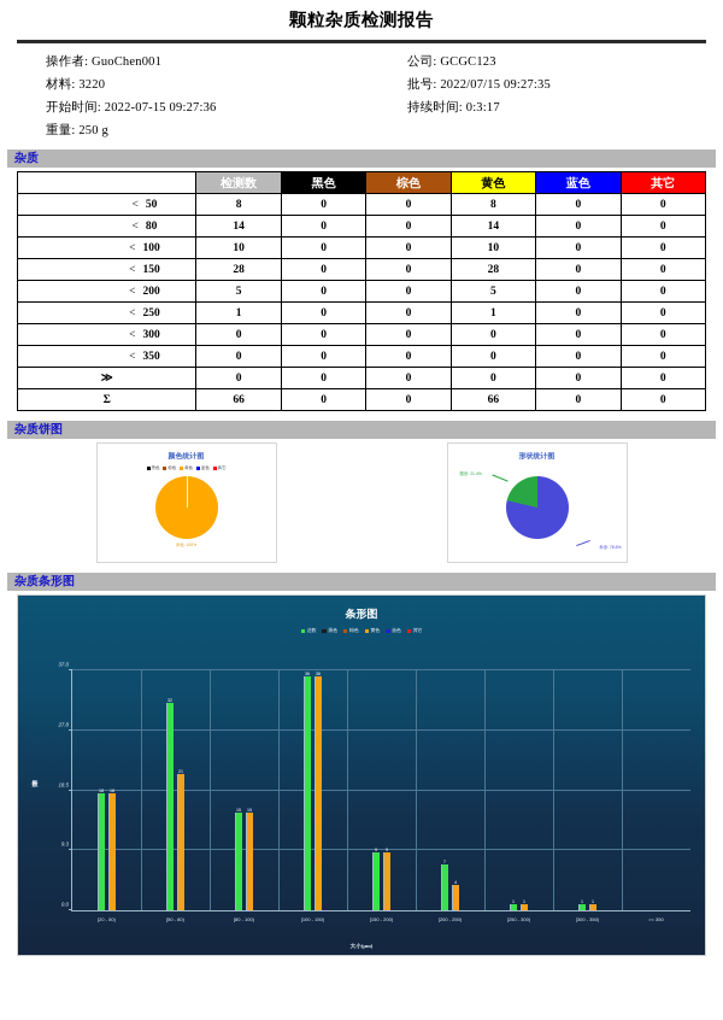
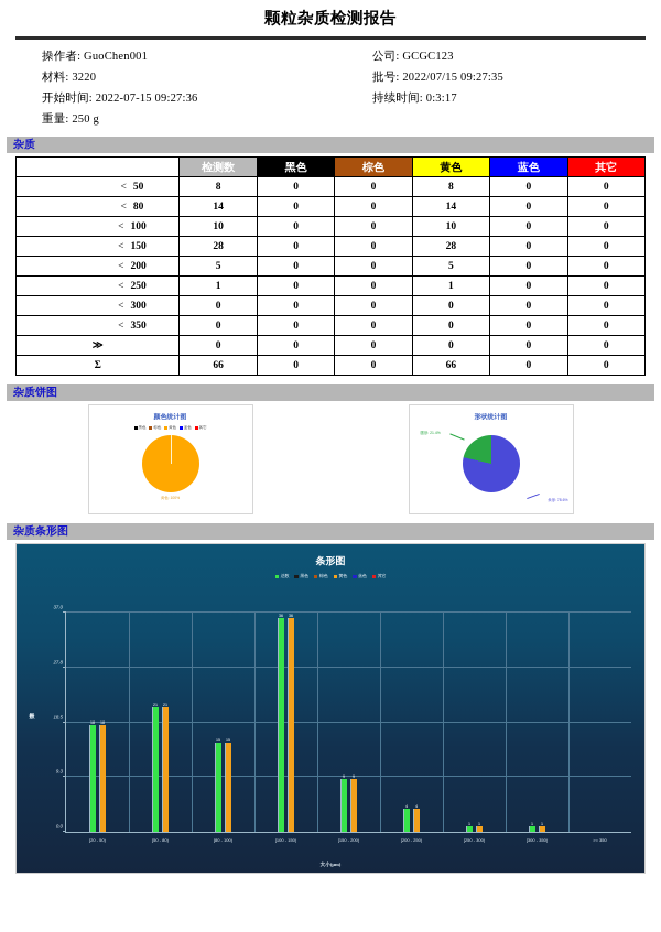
条形图/总数/[50 - 80): 32 -> 21
条形图/总数/[200 - 250): 7 -> 4
